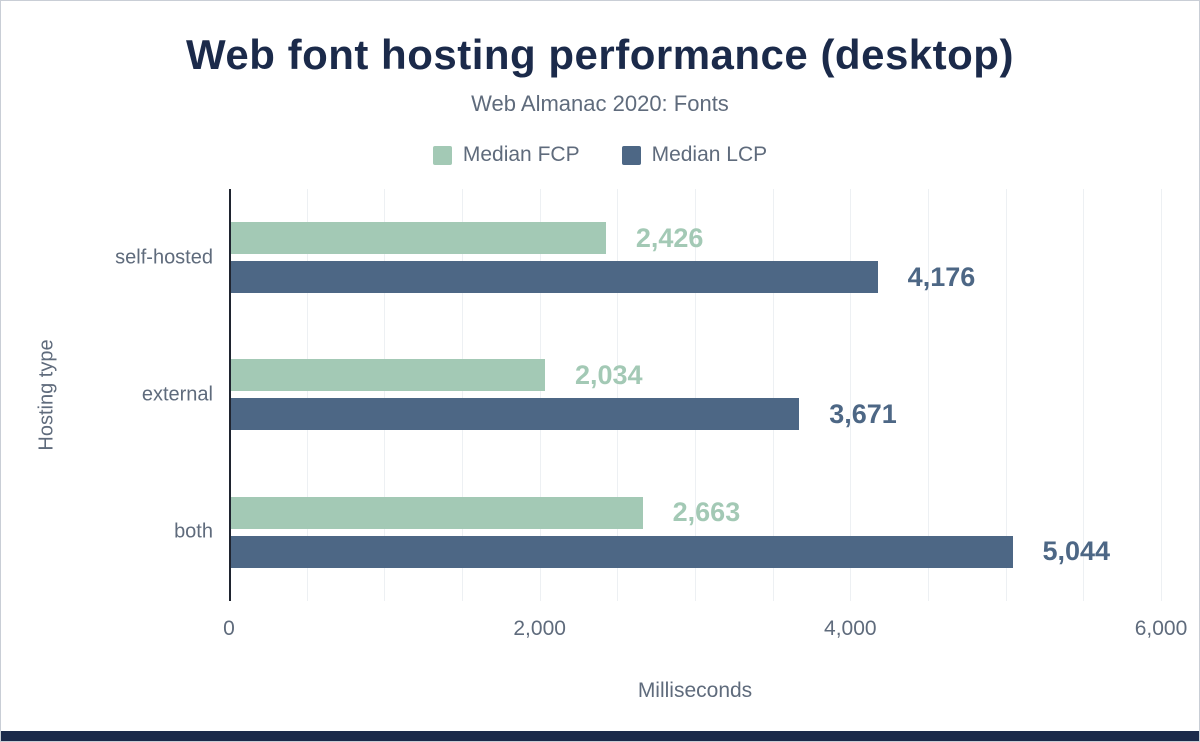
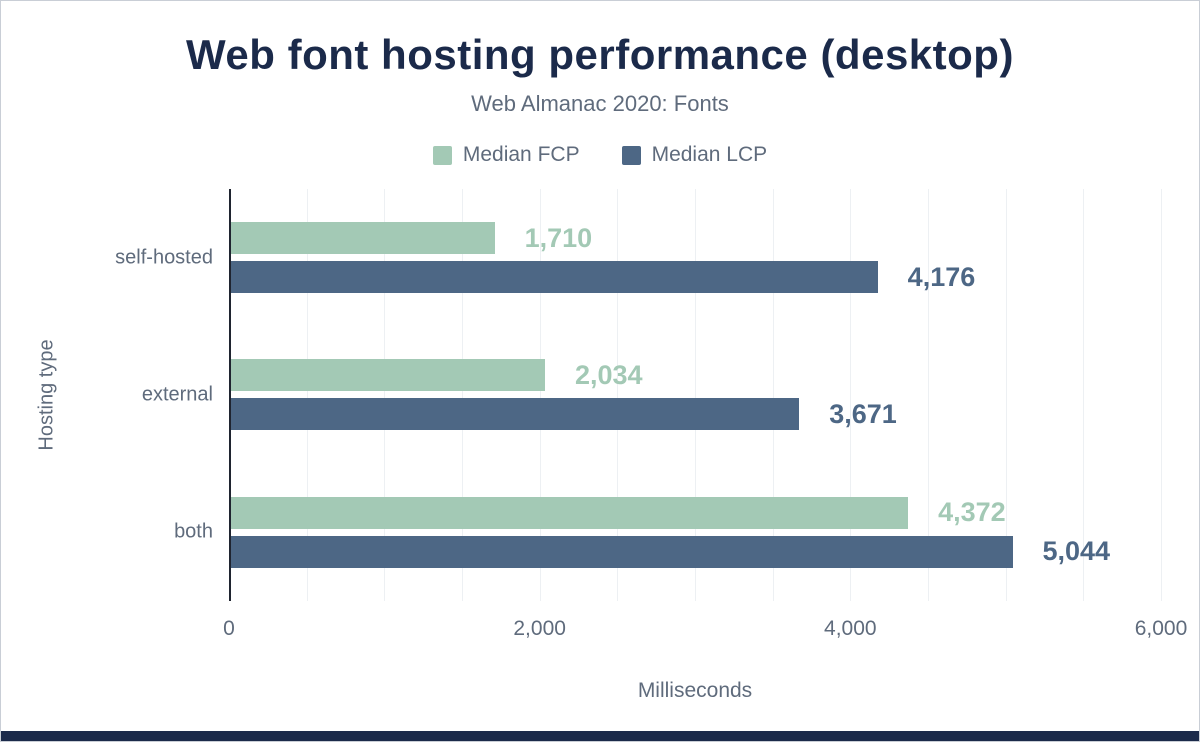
Median FCP/self-hosted: 2,426 -> 1,710
Median FCP/both: 2,663 -> 4,372
